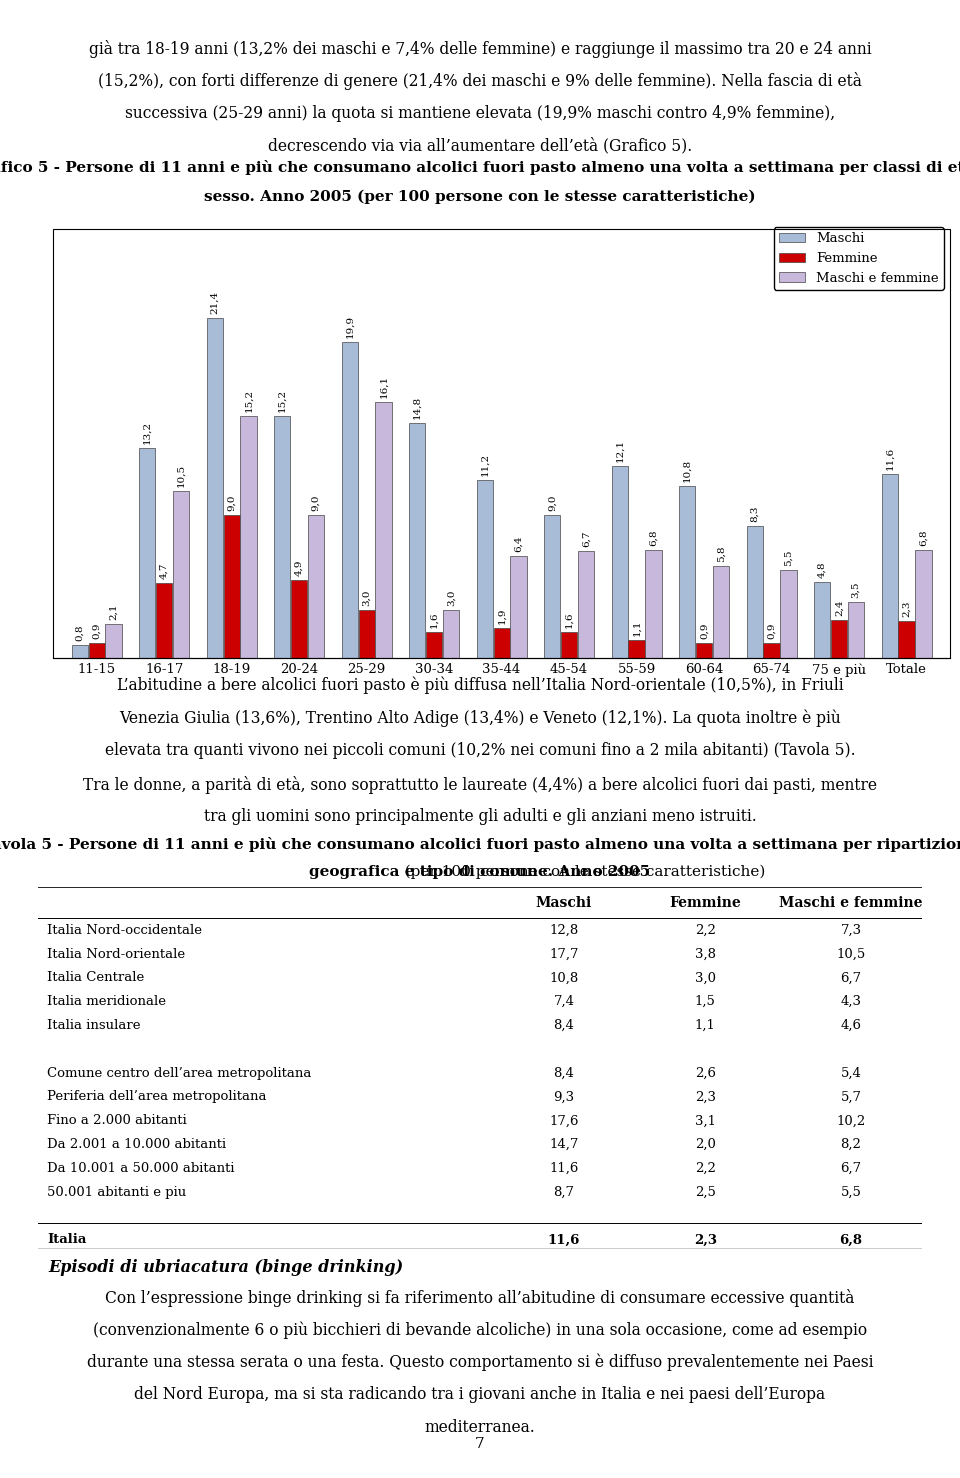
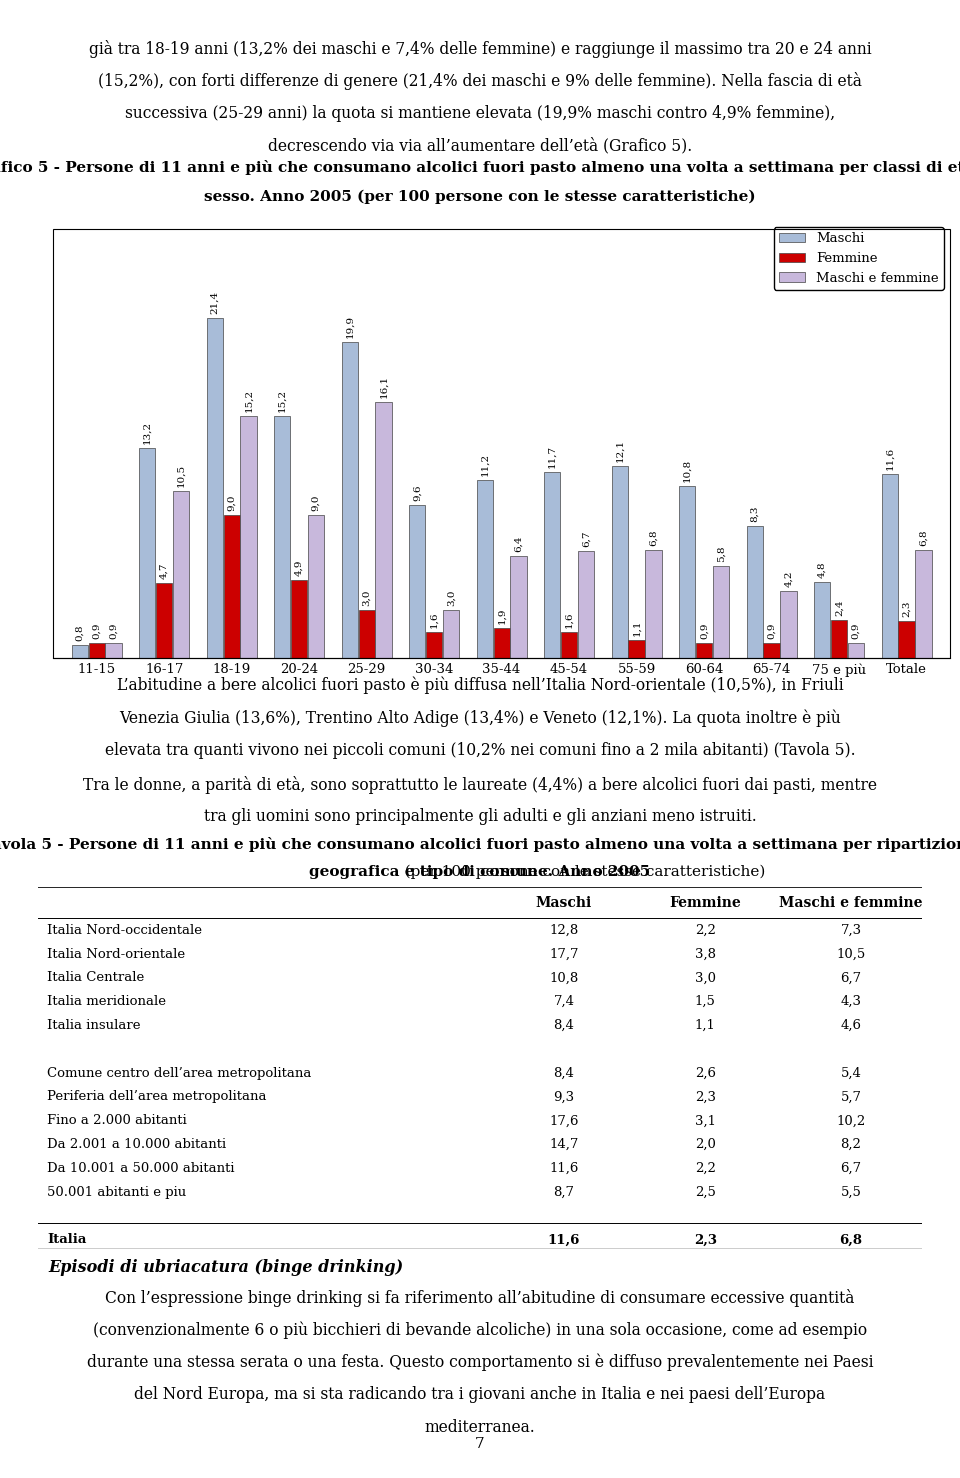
Maschi e femmine/11-15: 2,1 -> 0,9
Maschi/30-34: 14,8 -> 9,6
Maschi/45-54: 9,0 -> 11,7
Maschi e femmine/65-74: 5,5 -> 4,2
Maschi e femmine/75 e più: 3,5 -> 0,9
